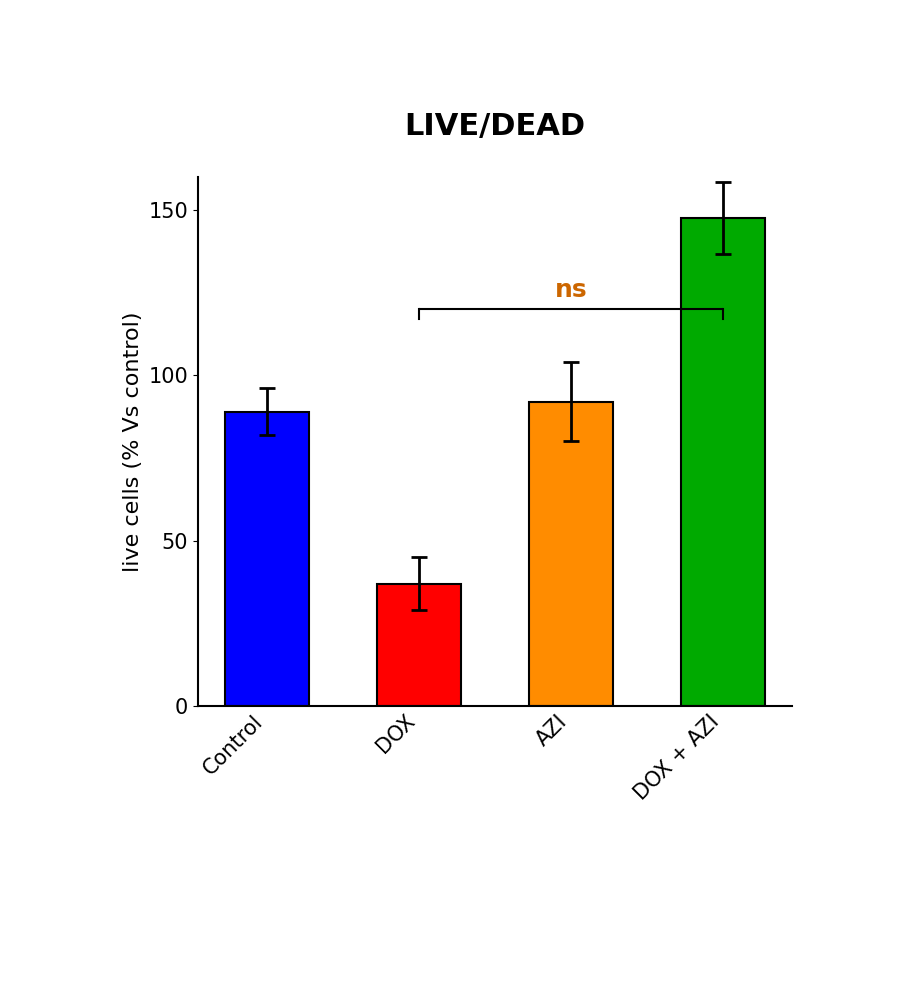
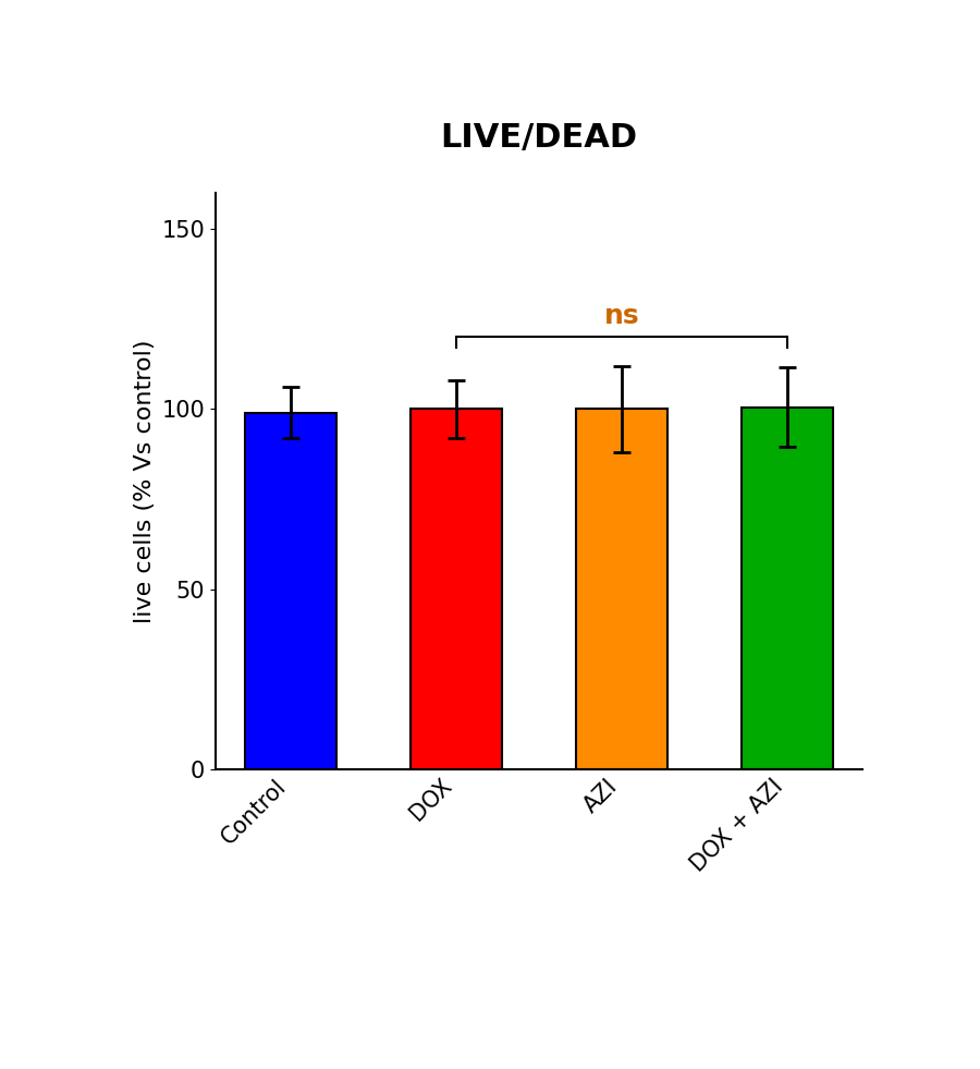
Control: 89.0 -> 99.0
DOX: 37.0 -> 100.0
AZI: 92.0 -> 100.0
DOX + AZI: 147.5 -> 100.5
